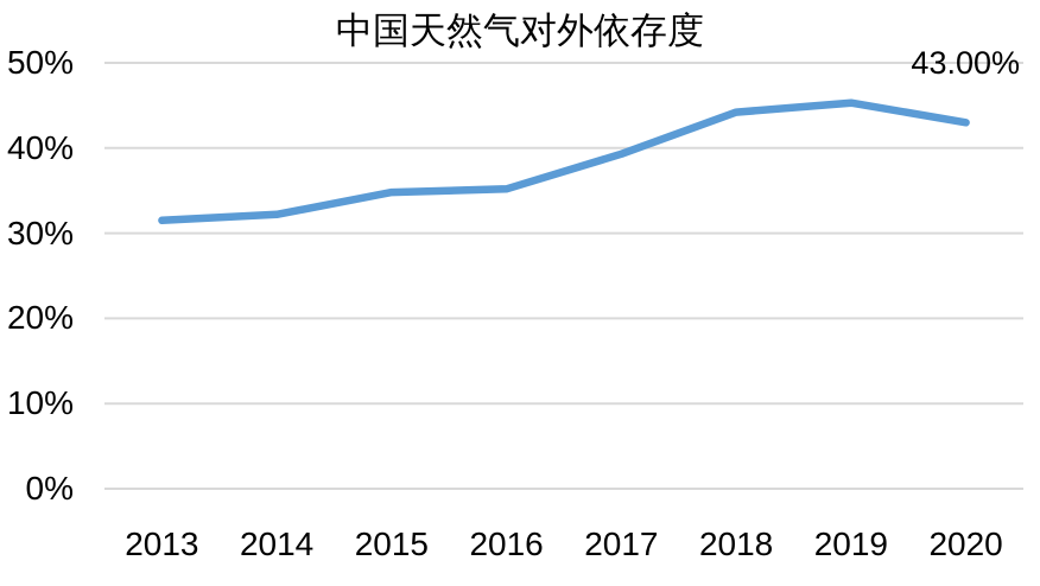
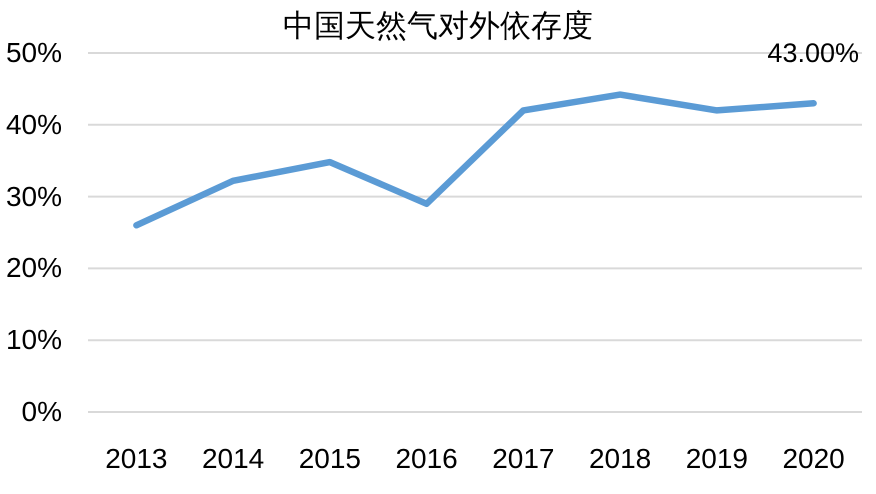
2013: 32% -> 26%
2016: 35% -> 29%
2017: 39% -> 42%
2019: 45% -> 42%
